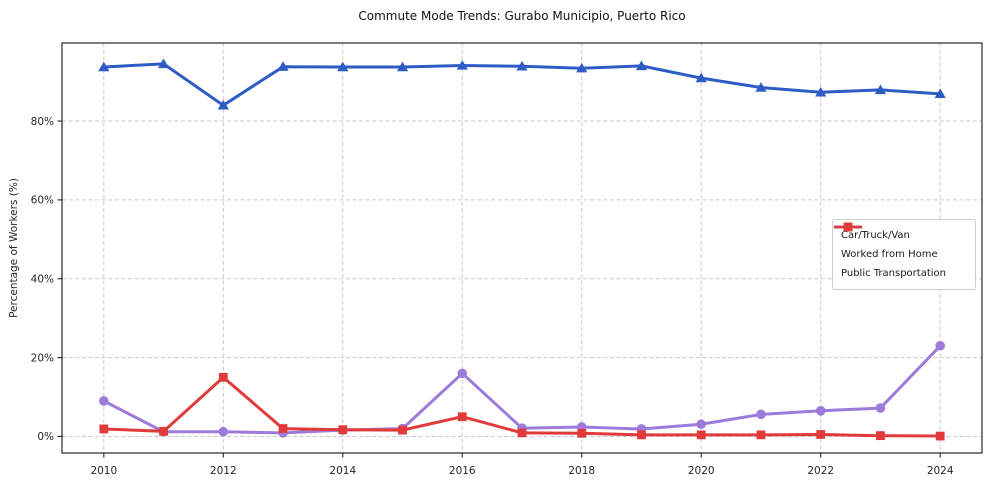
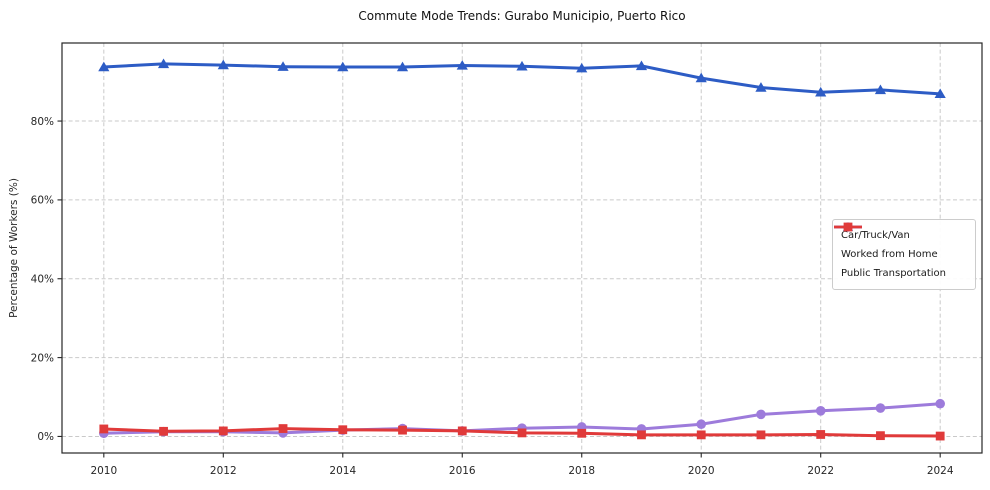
Worked from Home/2010: 9% -> 1%
Car/Truck/Van/2012: 84% -> 94%
Public Transportation/2012: 15% -> 1%
Worked from Home/2016: 16% -> 1%
Public Transportation/2016: 5% -> 1%
Worked from Home/2024: 23% -> 8%
